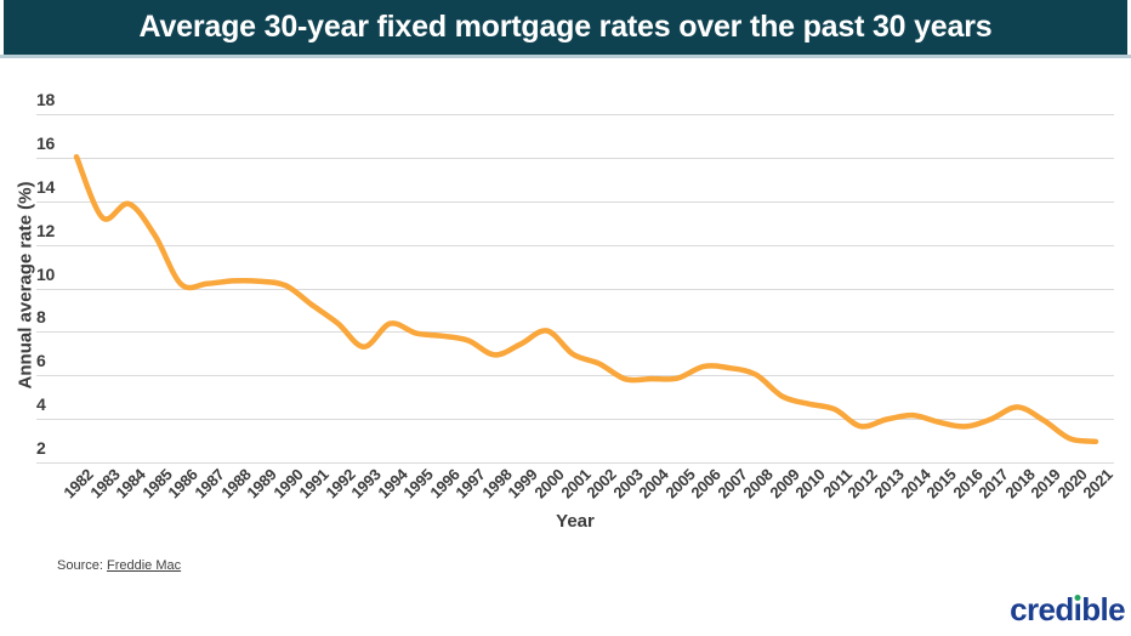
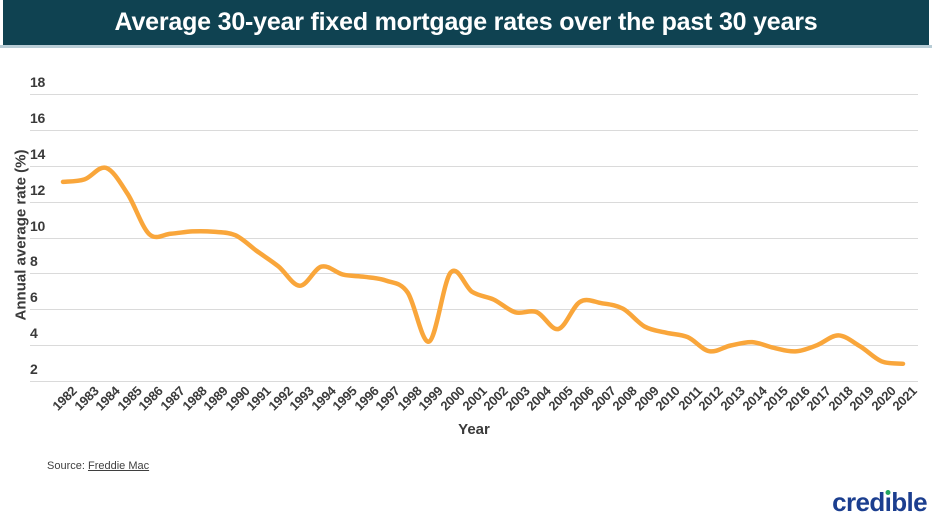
1982: 16.0 -> 13.1
1999: 7.4 -> 4.2
2005: 5.9 -> 4.9
